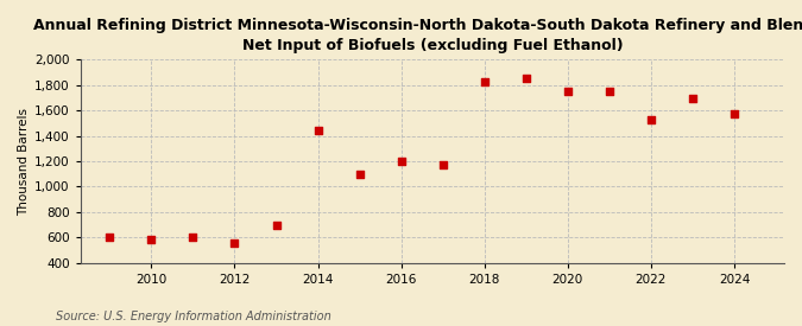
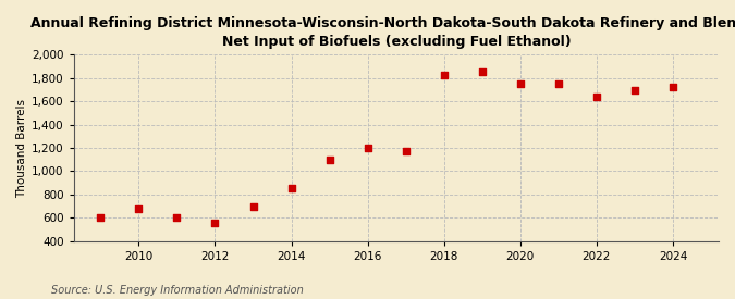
2010: 580 -> 680
2014: 1,440 -> 860
2022: 1,530 -> 1,640
2024: 1,570 -> 1,720
